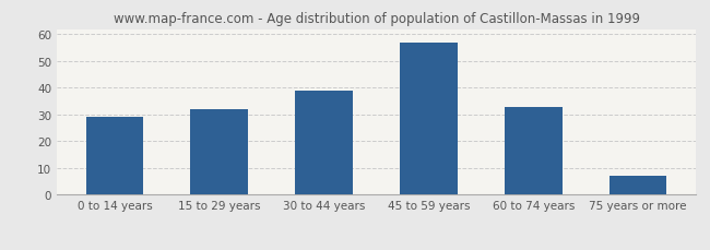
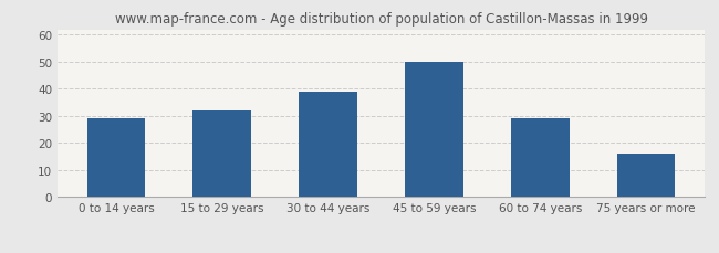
45 to 59 years: 57 -> 50
60 to 74 years: 33 -> 29
75 years or more: 7 -> 16
